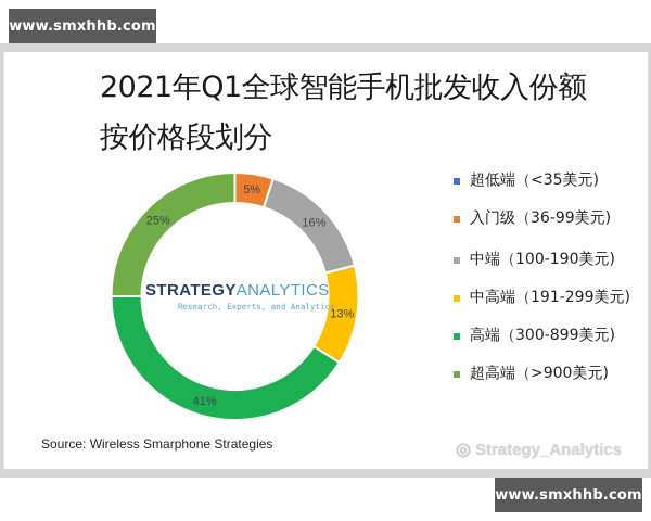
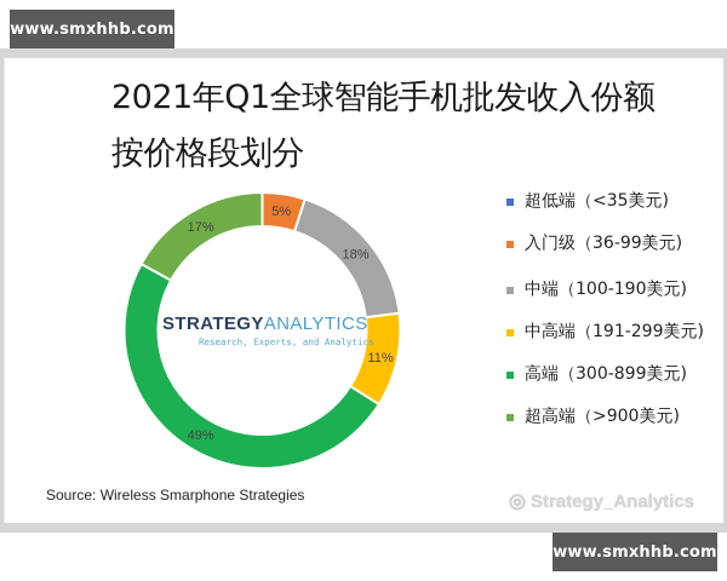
中端（100-190美元): 16% -> 18%
中高端（191-299美元): 13% -> 11%
高端（300-899美元): 41% -> 49%
超高端（>900美元): 25% -> 17%
